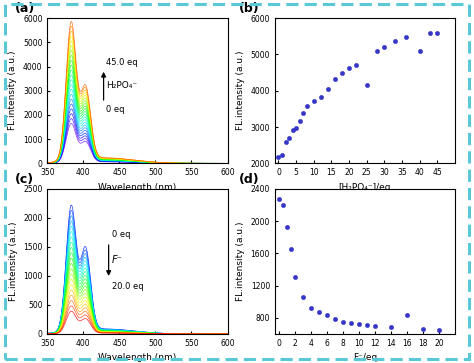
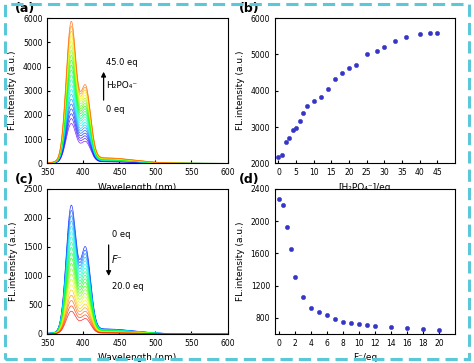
25: 4150 -> 5000
40: 5100 -> 5560
16: 840 -> 670
